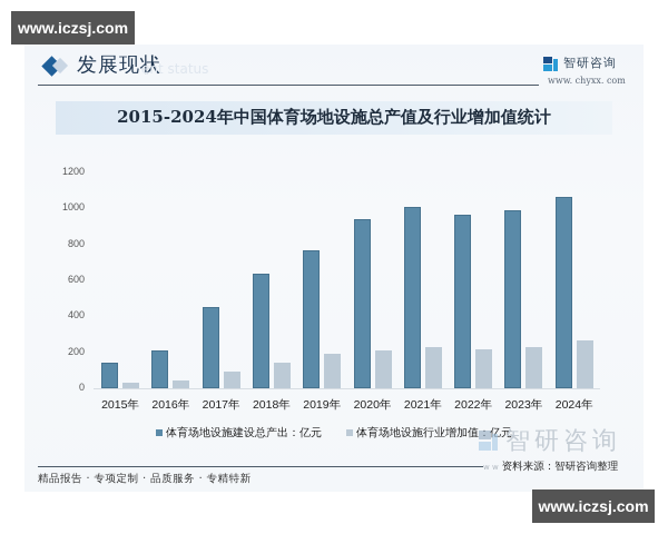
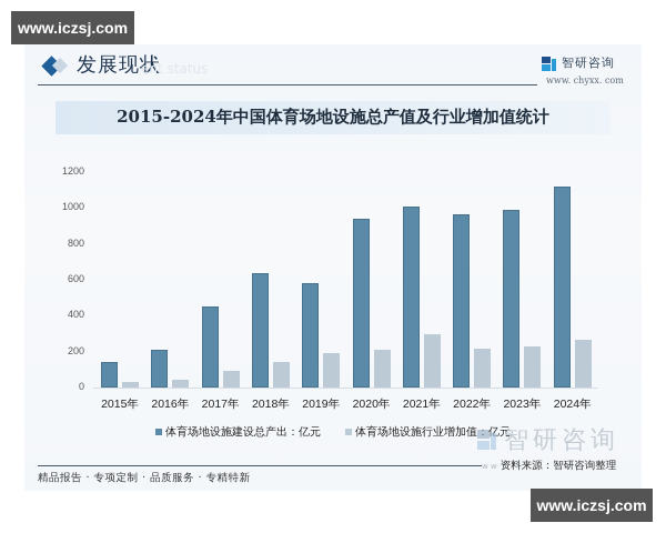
体育场地设施建设总产出：亿元/2019年: 770 -> 580
体育场地设施行业增加值：亿元/2021年: 230 -> 300
体育场地设施建设总产出：亿元/2024年: 1060 -> 1120
